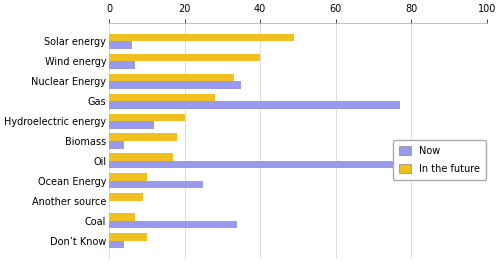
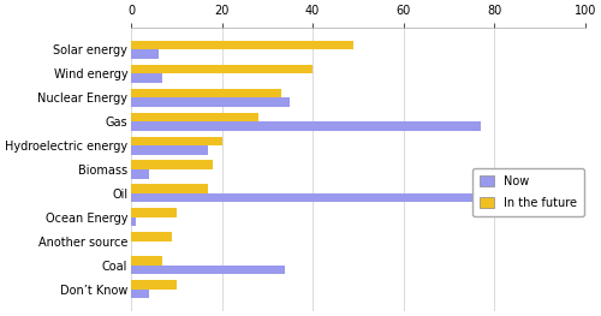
Now/Hydroelectric energy: 12 -> 17
Now/Ocean Energy: 25 -> 1
